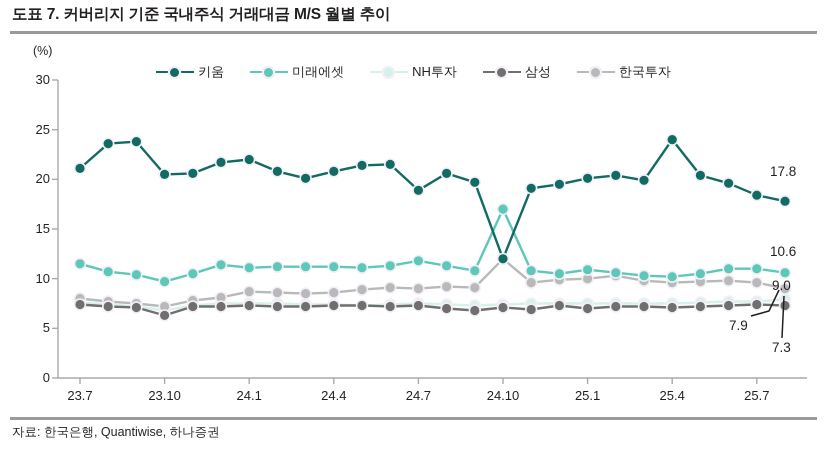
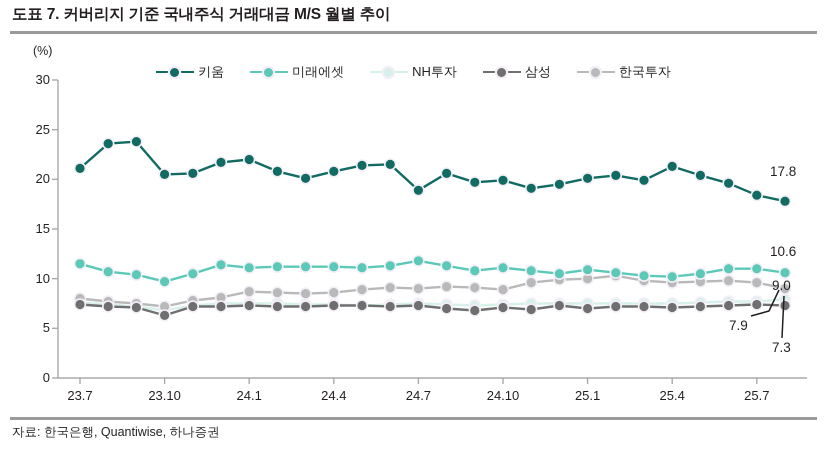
키움/24.10: 12 -> 20
미래에셋/24.10: 17 -> 11
한국투자/24.10: 12 -> 9
키움/25.4: 24 -> 21
